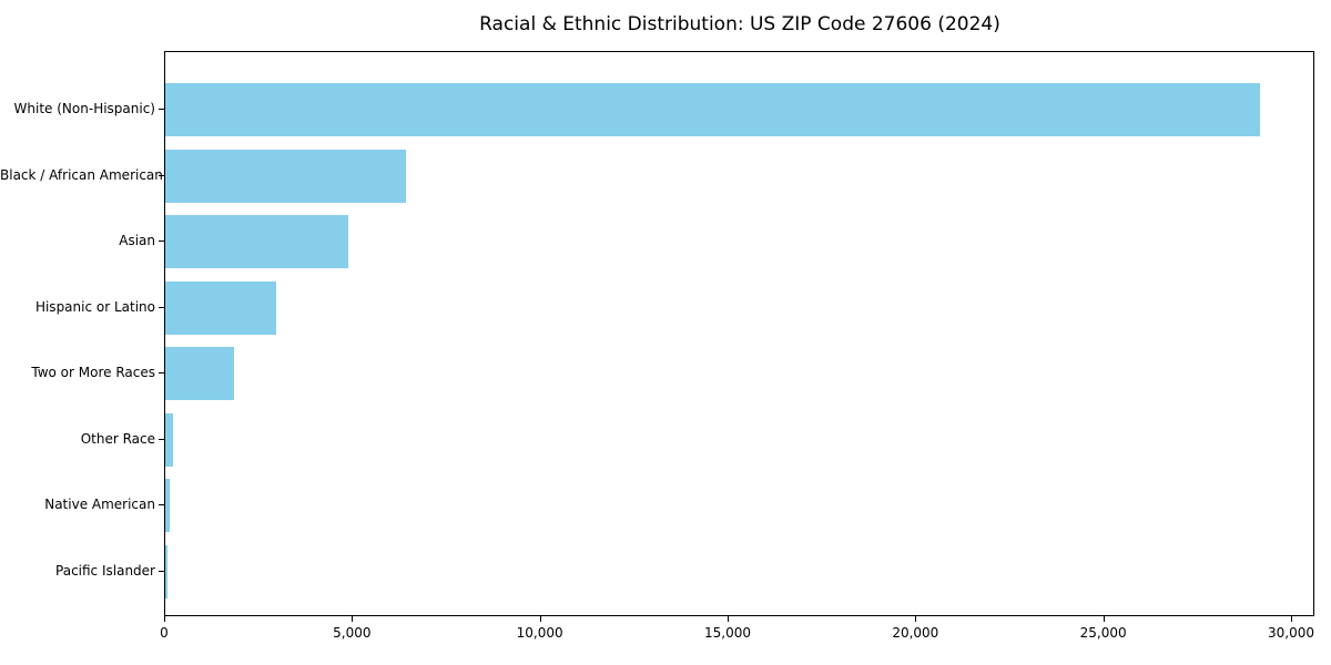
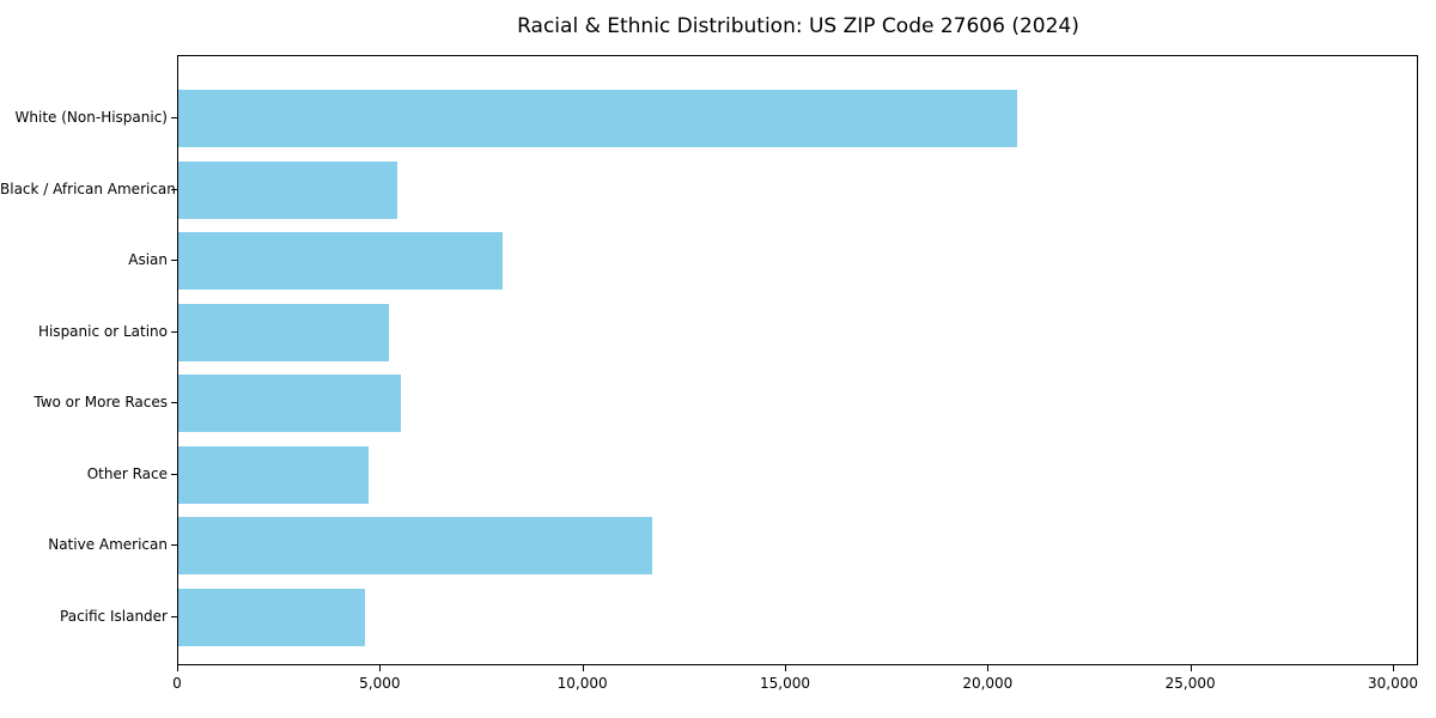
White (Non-Hispanic): 29200 -> 20700
Black / African American: 6400 -> 5400
Asian: 4900 -> 8000
Hispanic or Latino: 2900 -> 5200
Two or More Races: 1800 -> 5500
Other Race: 200 -> 4700
Native American: 100 -> 11700
Pacific Islander: 100 -> 4600
